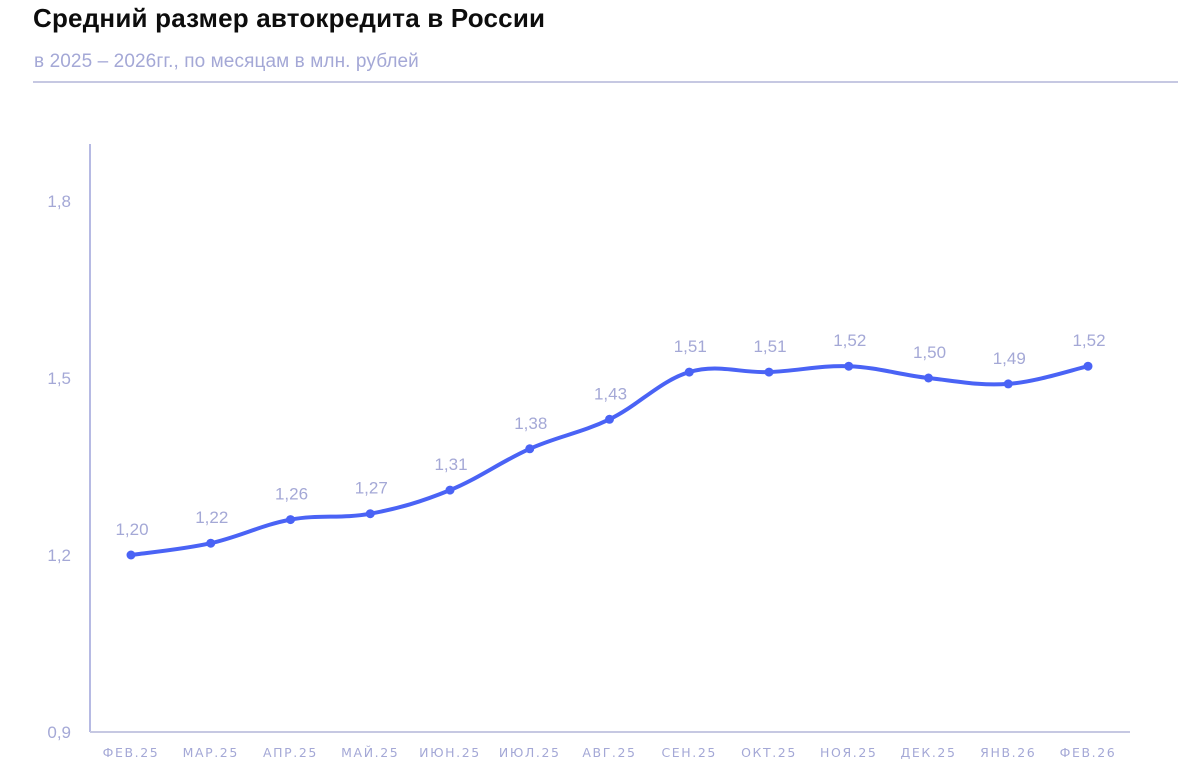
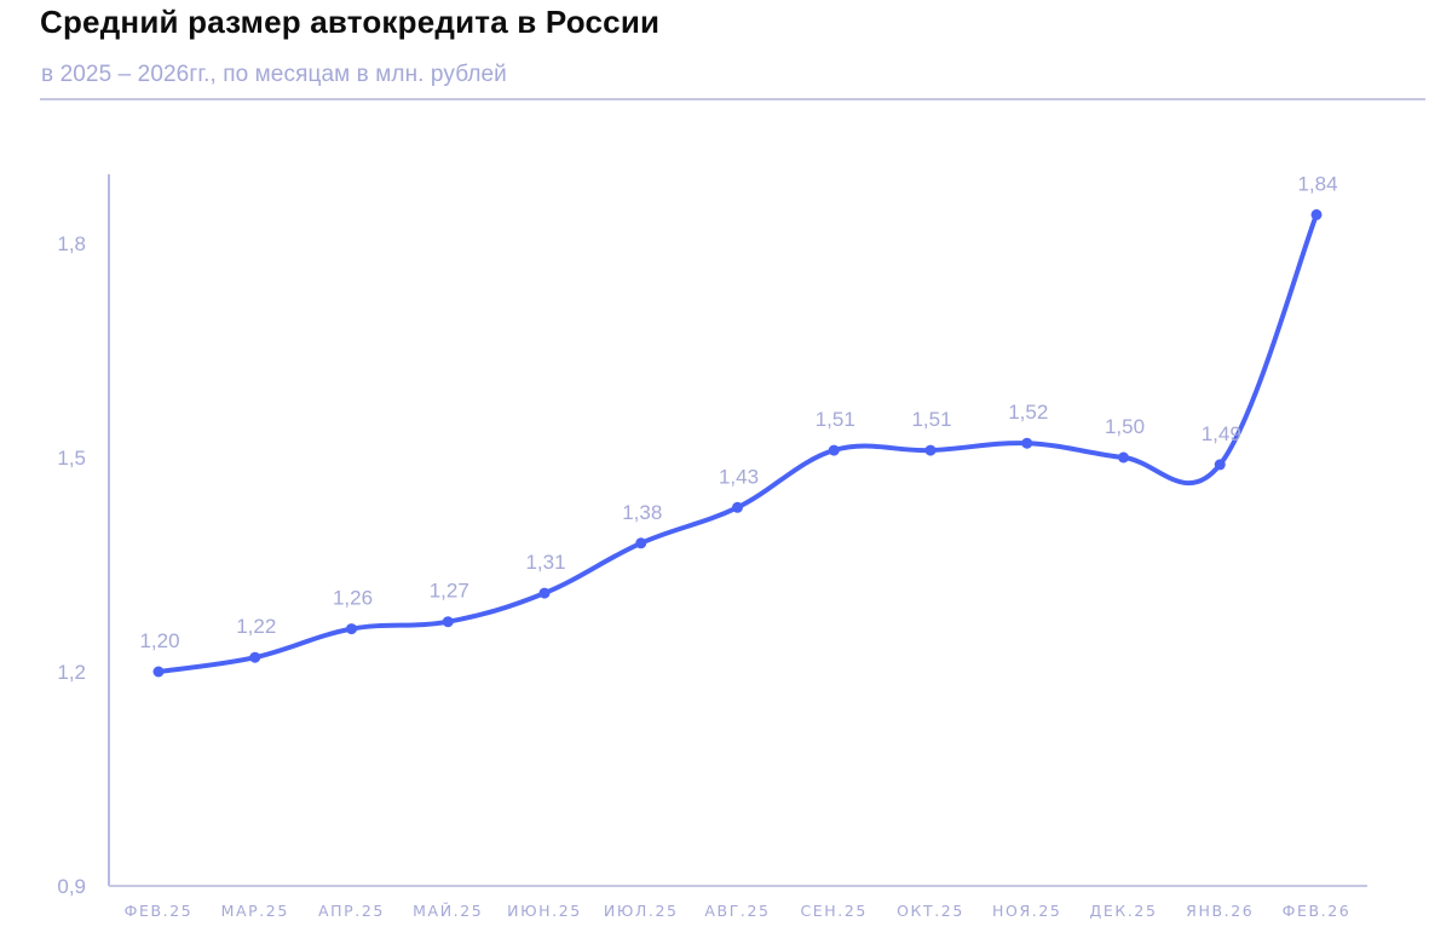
ФЕВ.26: 1,52 -> 1,84
